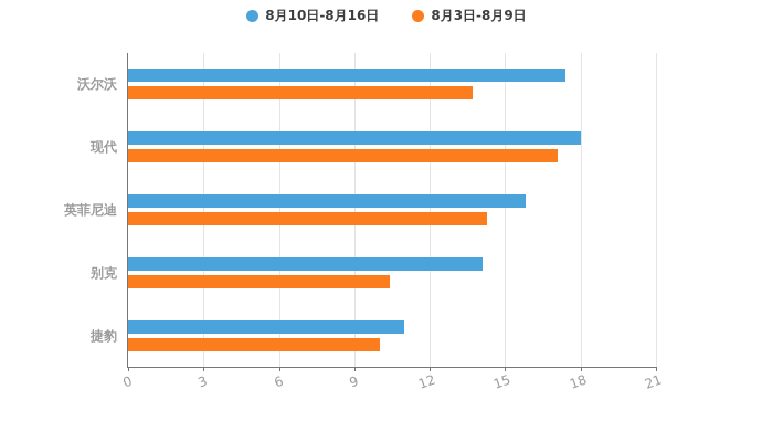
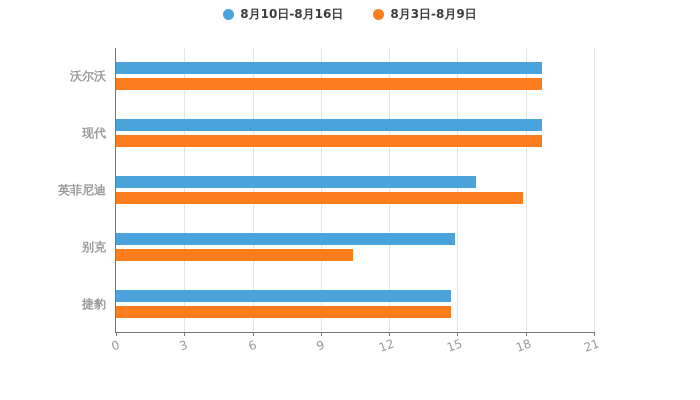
8月10日-8月16日/沃尔沃: 17.4 -> 18.7
8月3日-8月9日/沃尔沃: 13.7 -> 18.7
8月10日-8月16日/现代: 18.0 -> 18.7
8月3日-8月9日/现代: 17.1 -> 18.7
8月3日-8月9日/英菲尼迪: 14.3 -> 17.9
8月10日-8月16日/别克: 14.1 -> 14.9
8月10日-8月16日/捷豹: 11.0 -> 14.7
8月3日-8月9日/捷豹: 10.0 -> 14.7
